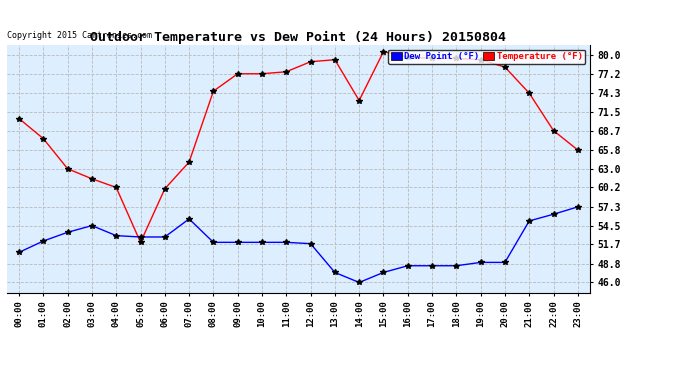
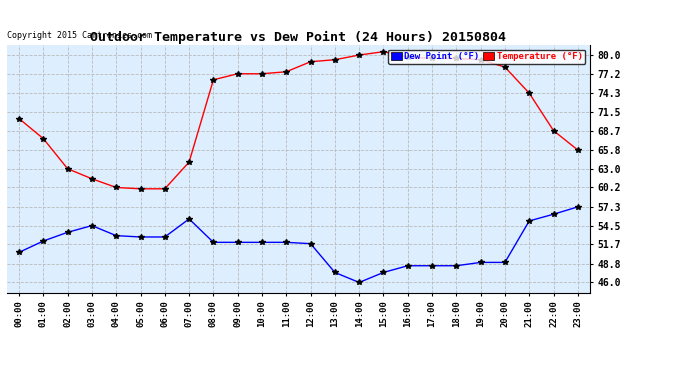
Temperature (°F)/05:00: 52.0 -> 60.0
Temperature (°F)/08:00: 74.6 -> 76.3
Temperature (°F)/14:00: 73.2 -> 80.0
